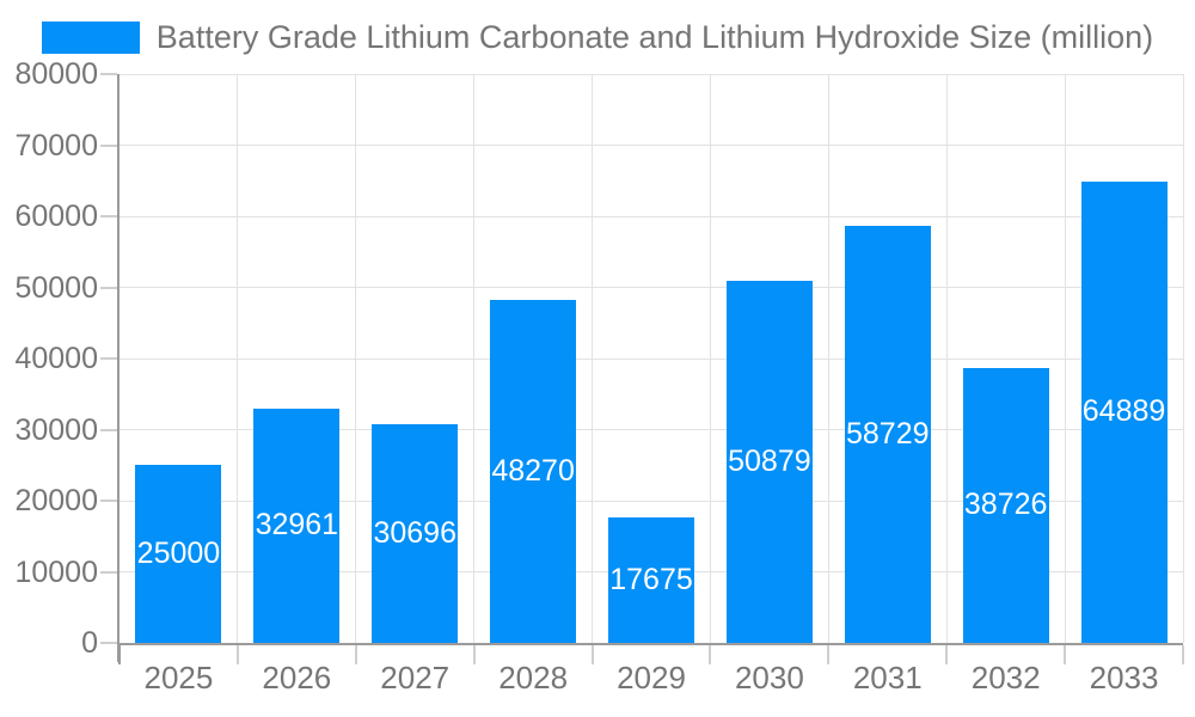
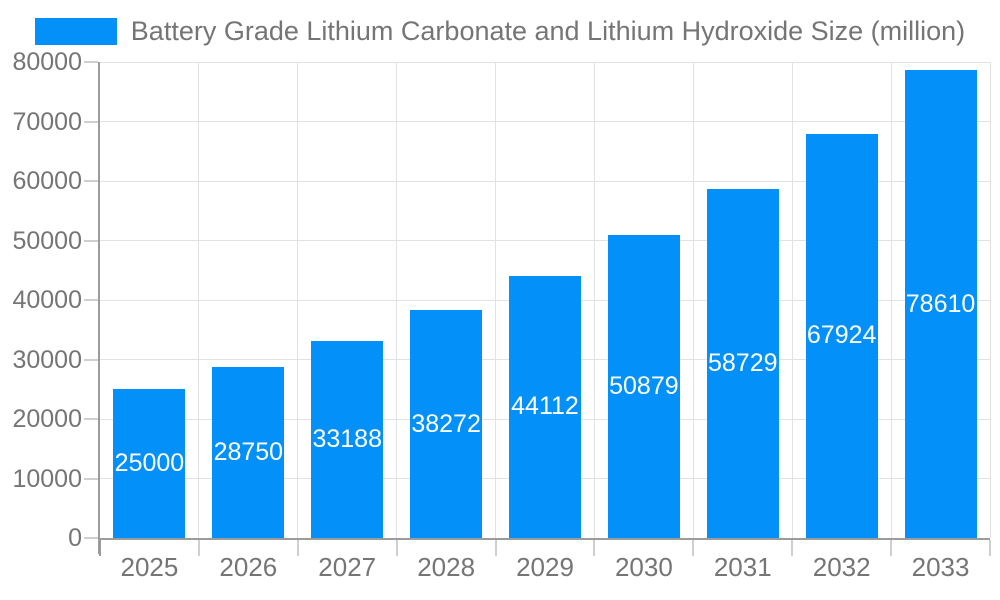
2026: 32961 -> 28750
2027: 30696 -> 33188
2028: 48270 -> 38272
2029: 17675 -> 44112
2032: 38726 -> 67924
2033: 64889 -> 78610
